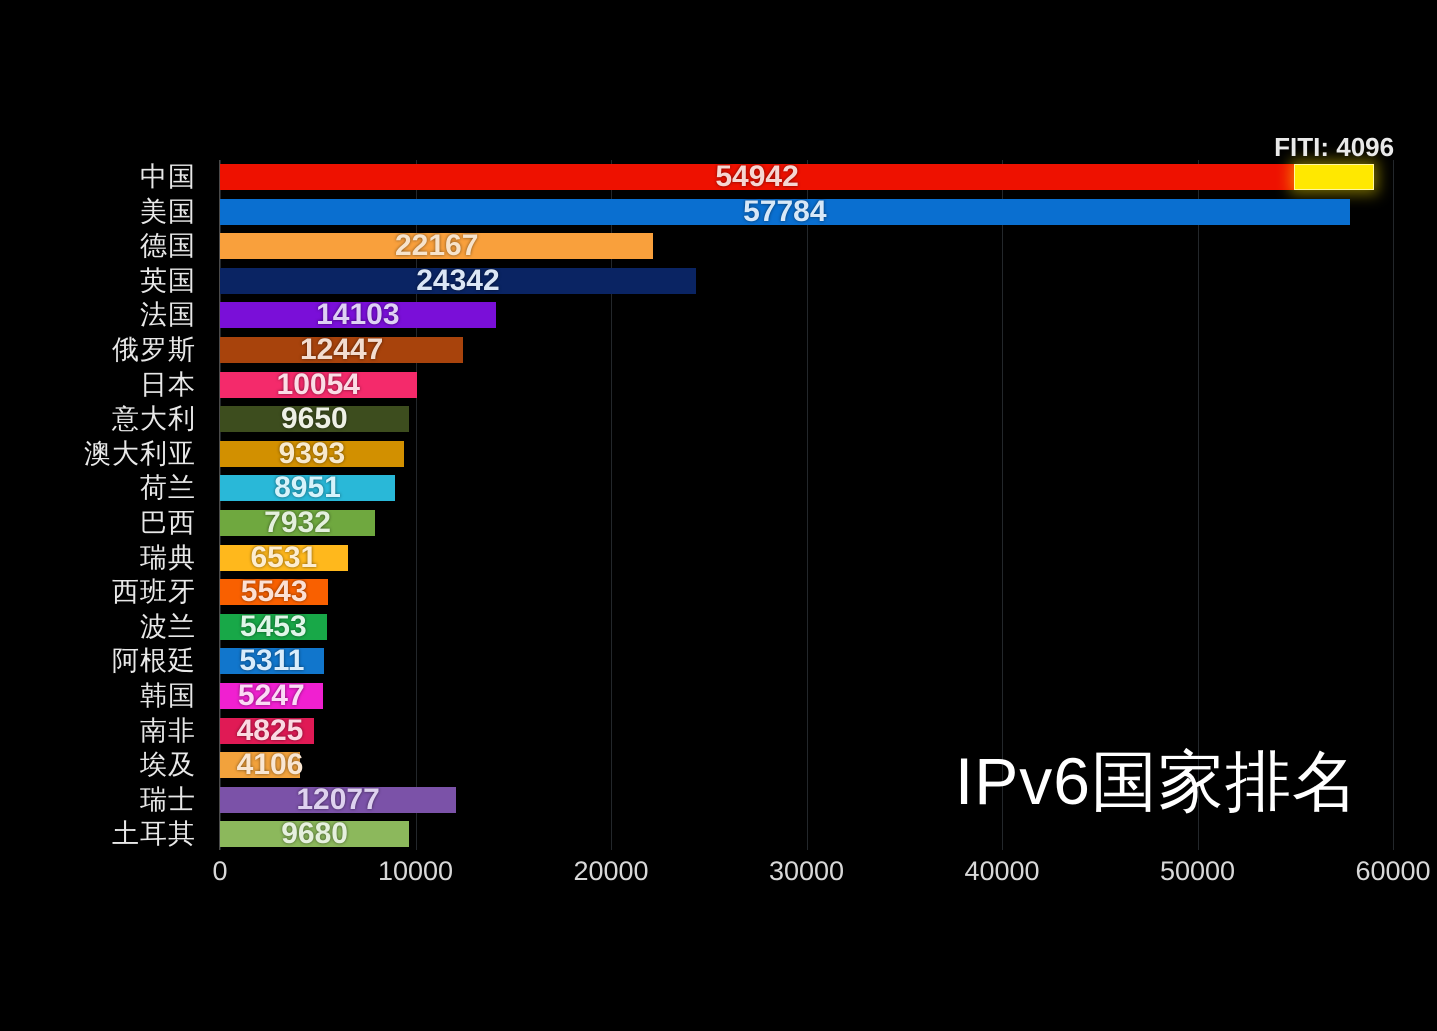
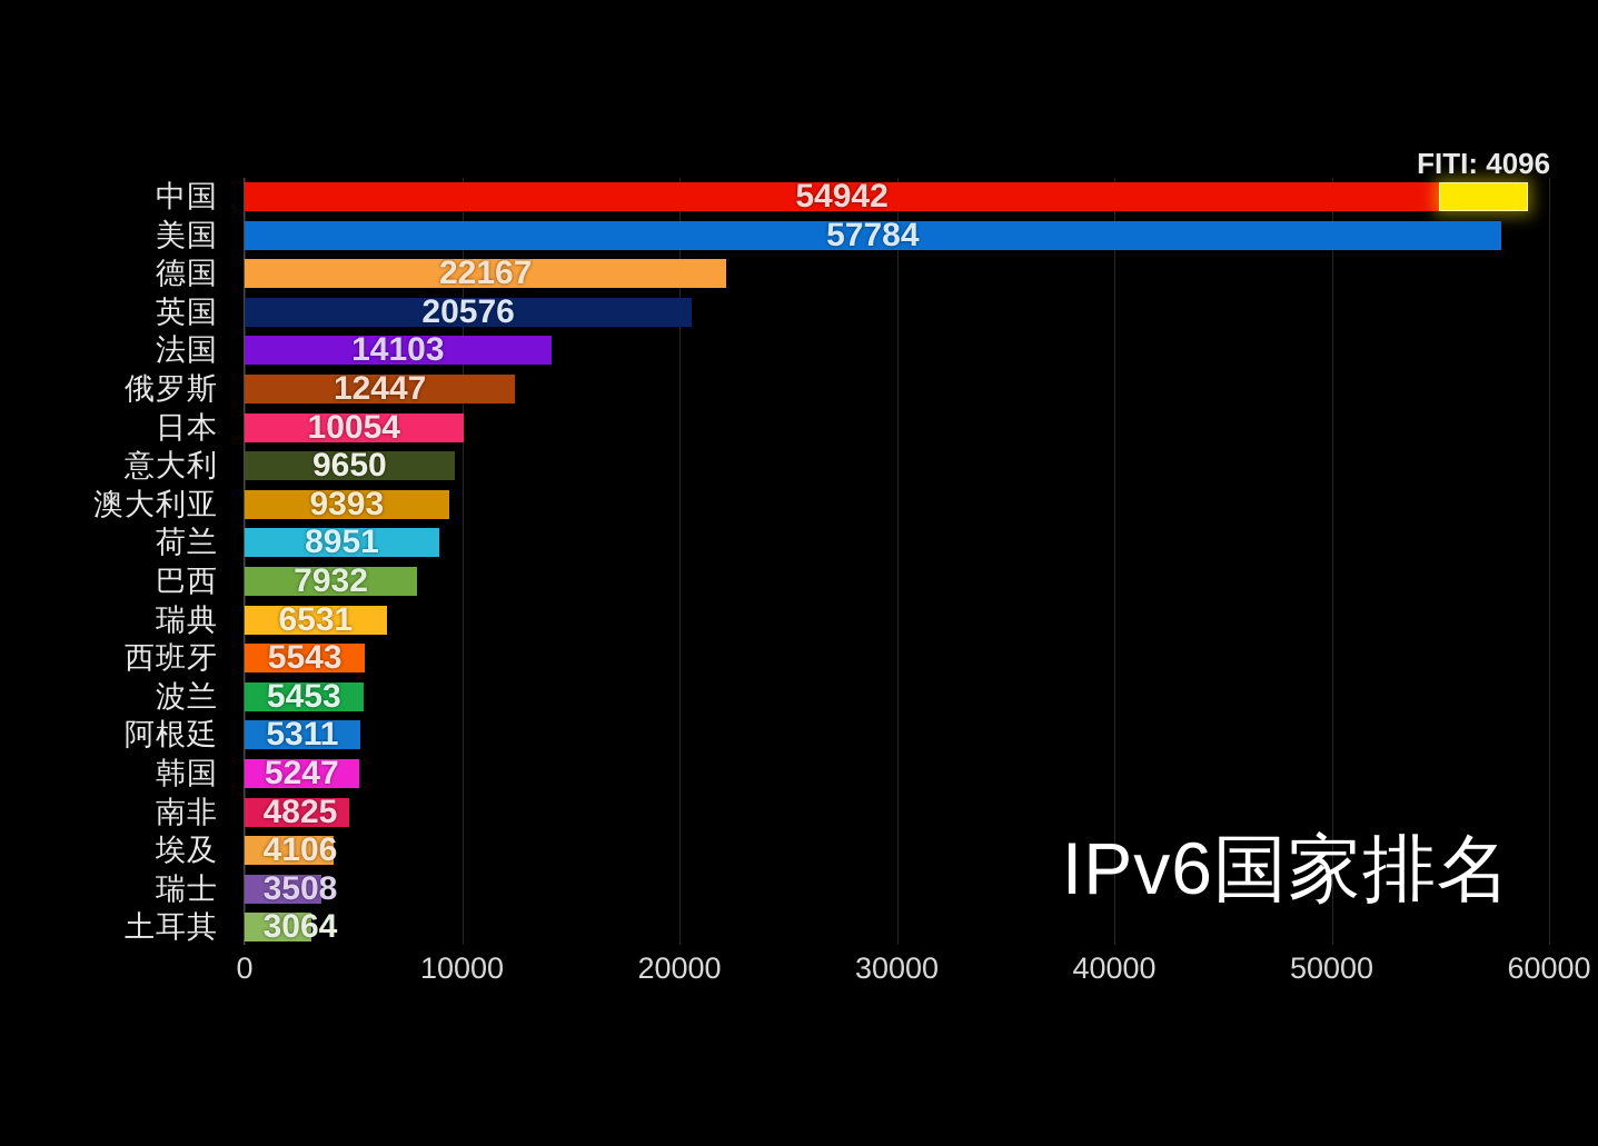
英国: 24342 -> 20576
瑞士: 12077 -> 3508
土耳其: 9680 -> 3064
